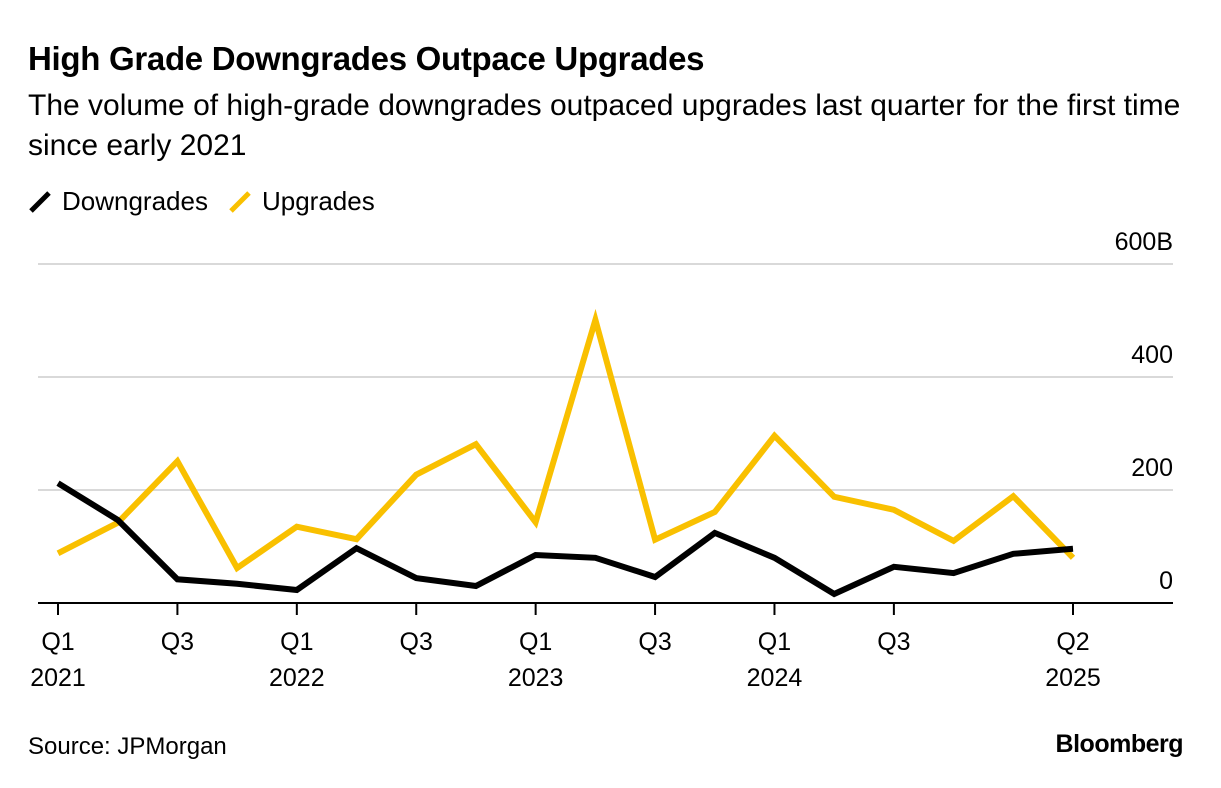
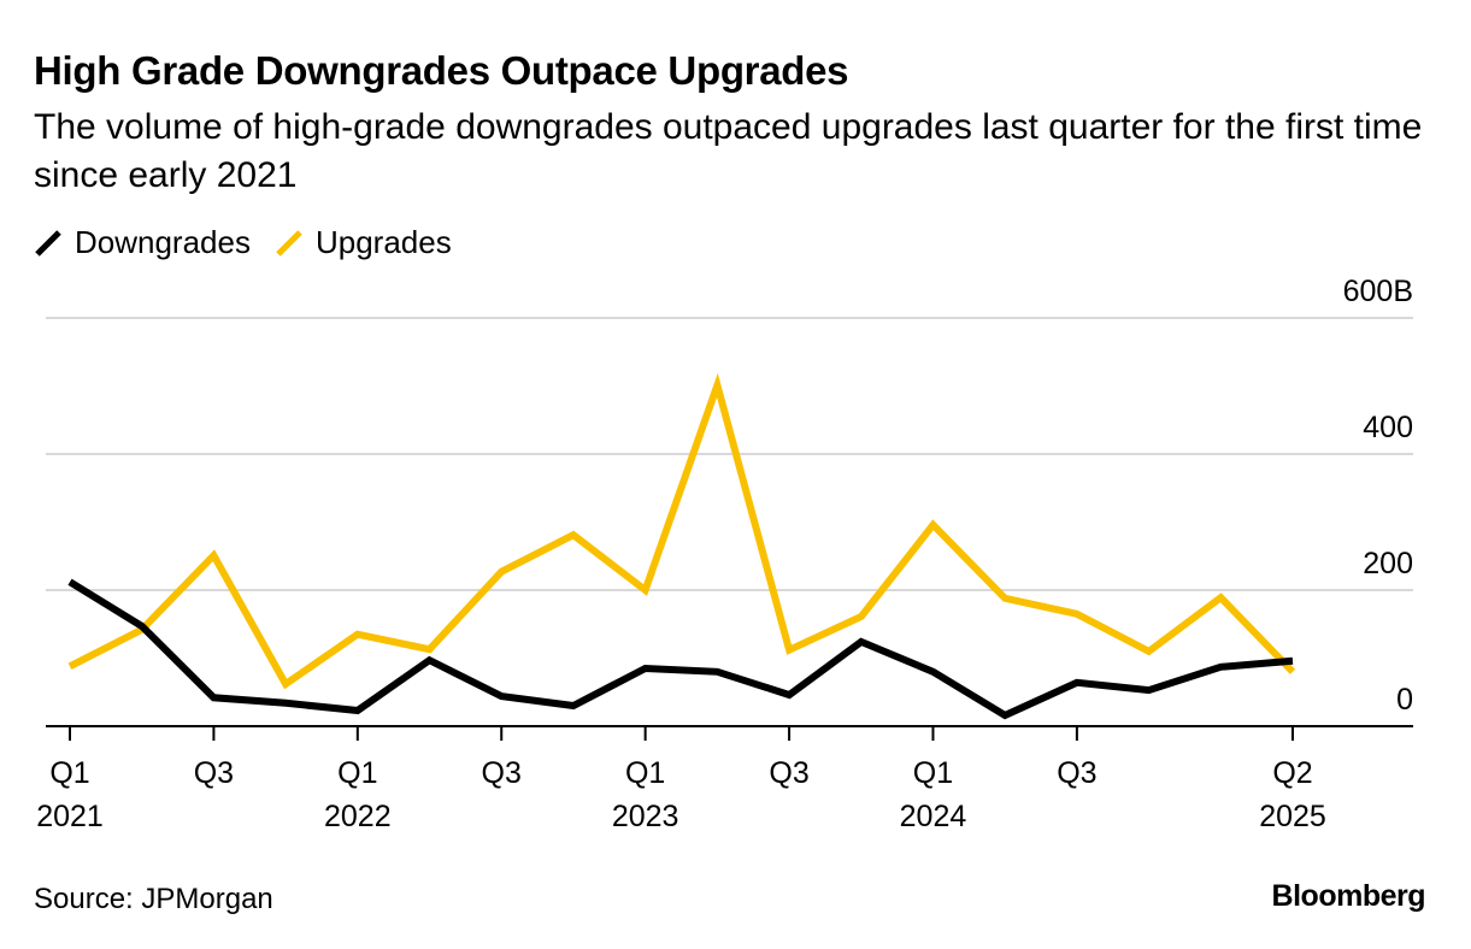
Upgrades/Q1 2023: 140B -> 200B
